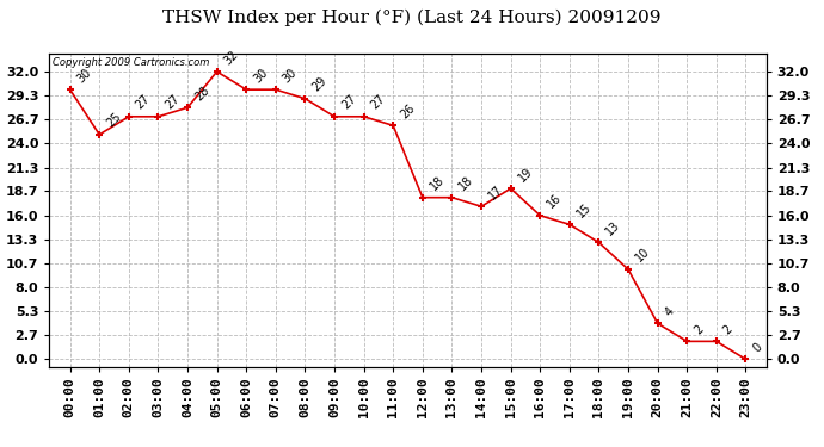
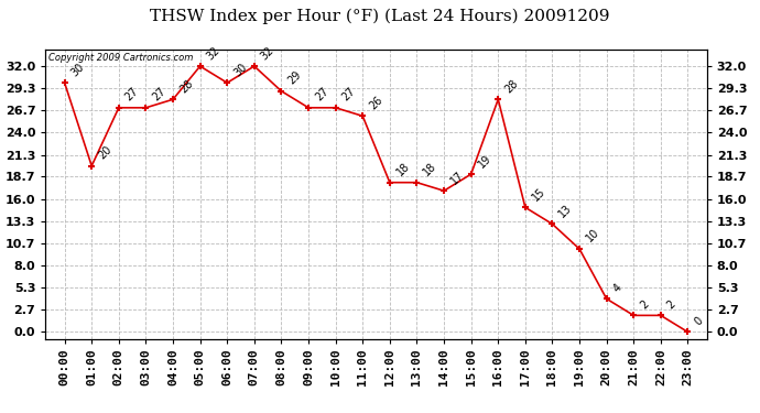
01:00: 25 -> 20
07:00: 30 -> 32
16:00: 16 -> 28
